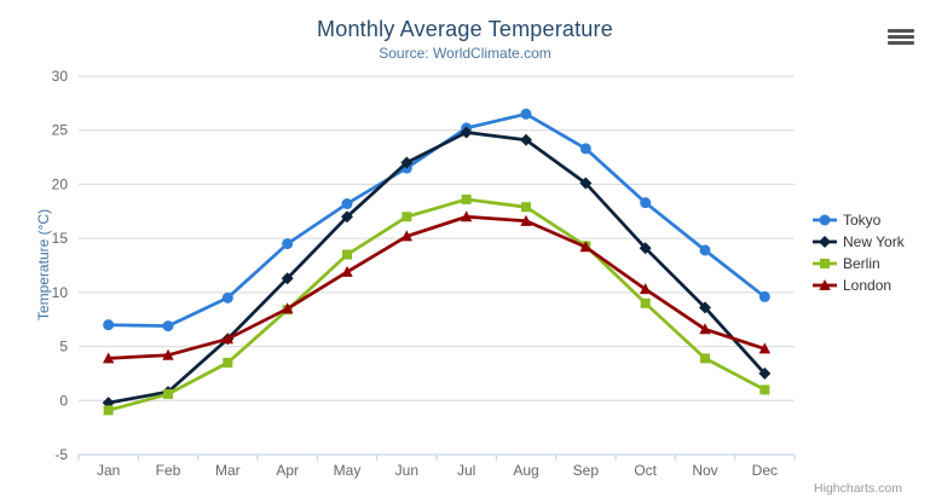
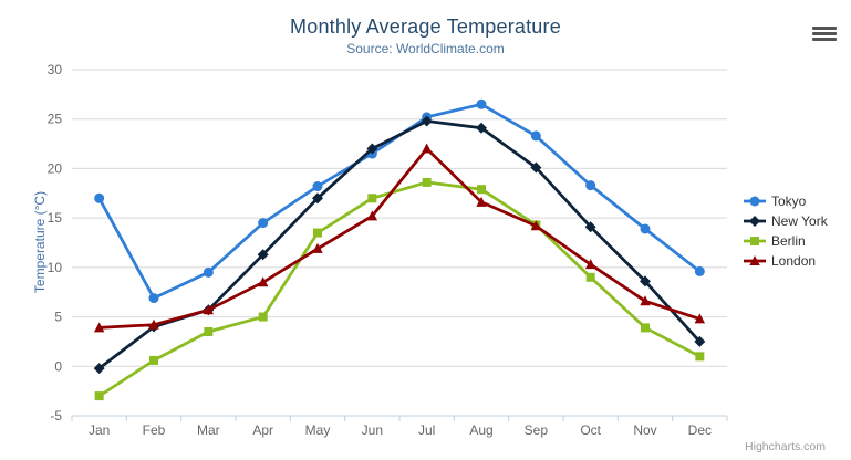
Tokyo/Jan: 7 -> 17
Berlin/Jan: -1 -> -3
New York/Feb: 1 -> 4
Berlin/Apr: 8 -> 5
London/Jul: 17 -> 22
